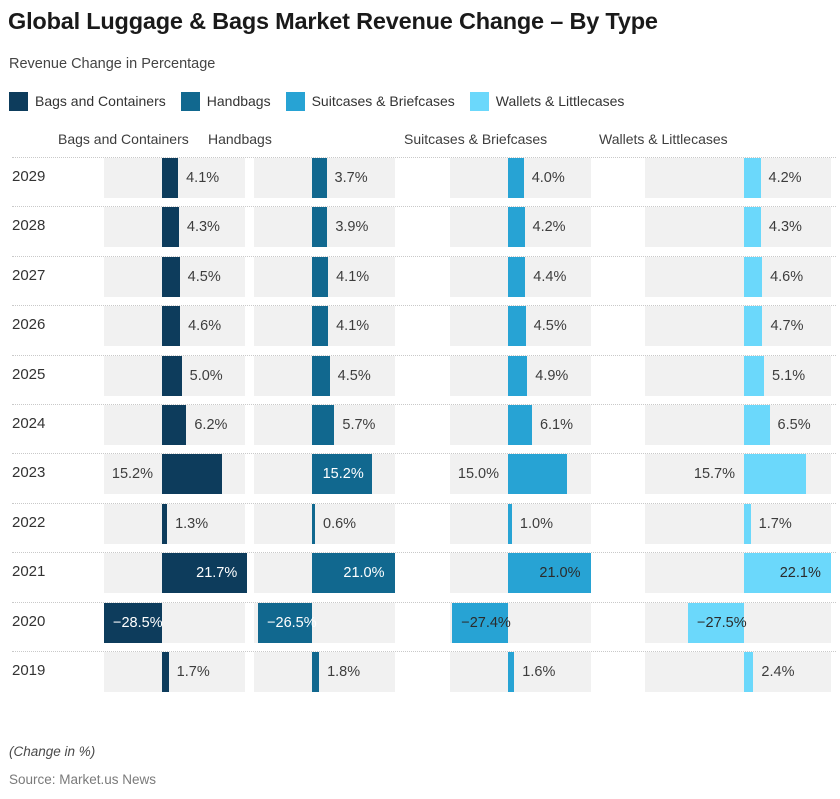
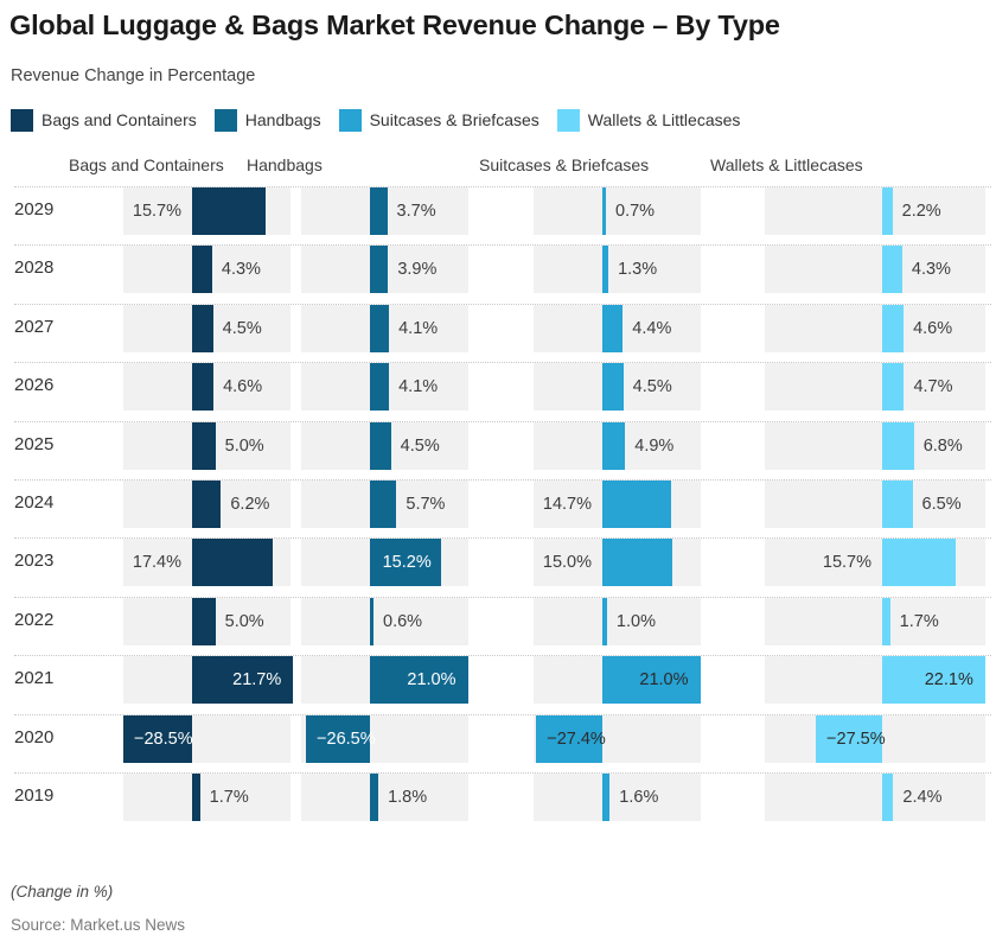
Bags and Containers/2029: 4.1% -> 15.7%
Suitcases & Briefcases/2029: 4.0% -> 0.7%
Wallets & Littlecases/2029: 4.2% -> 2.2%
Suitcases & Briefcases/2028: 4.2% -> 1.3%
Wallets & Littlecases/2025: 5.1% -> 6.8%
Suitcases & Briefcases/2024: 6.1% -> 14.7%
Bags and Containers/2023: 15.2% -> 17.4%
Bags and Containers/2022: 1.3% -> 5.0%
